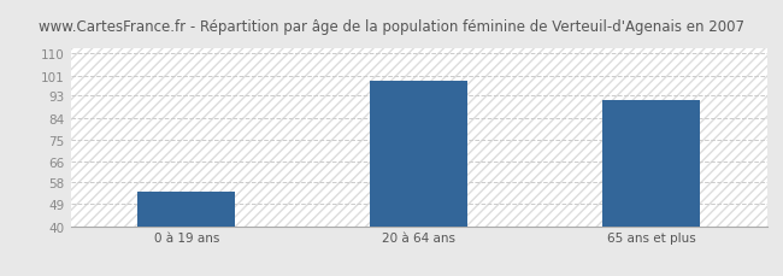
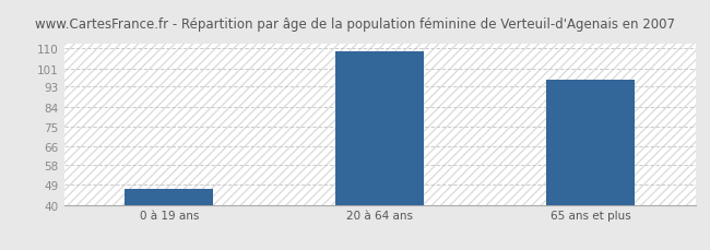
0 à 19 ans: 54 -> 47
20 à 64 ans: 99 -> 109
65 ans et plus: 91 -> 96
